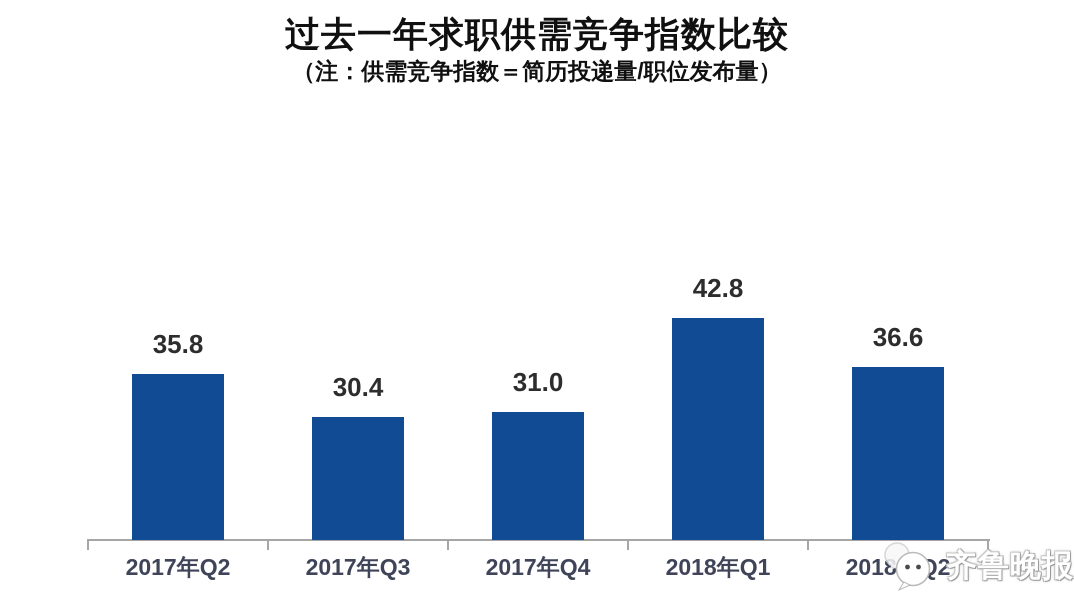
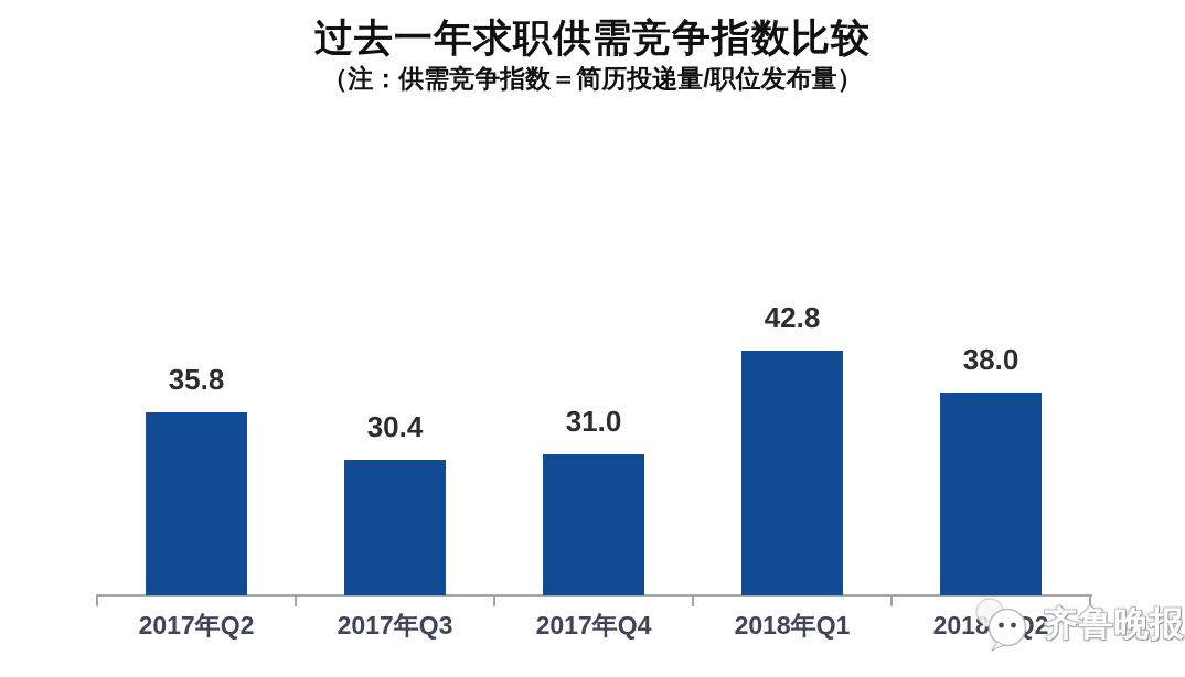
2018年Q2: 36.6 -> 38.0
